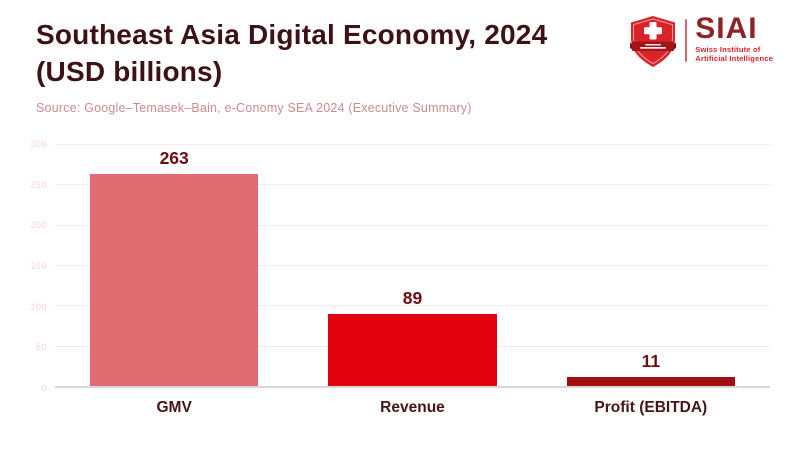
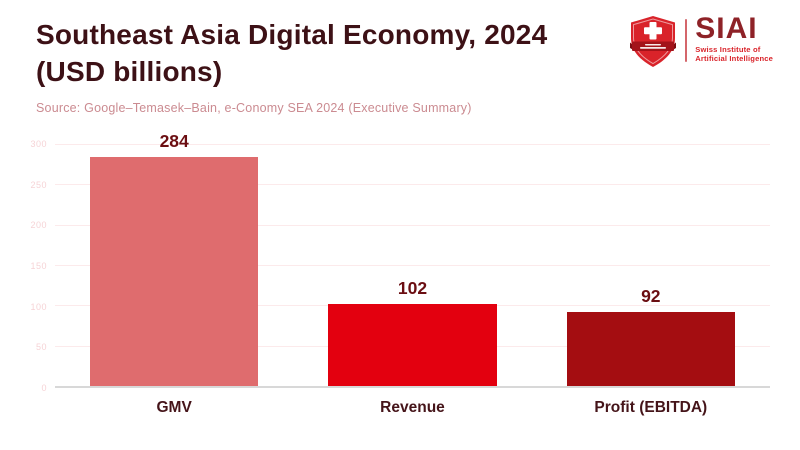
GMV: 263 -> 284
Revenue: 89 -> 102
Profit (EBITDA): 11 -> 92
